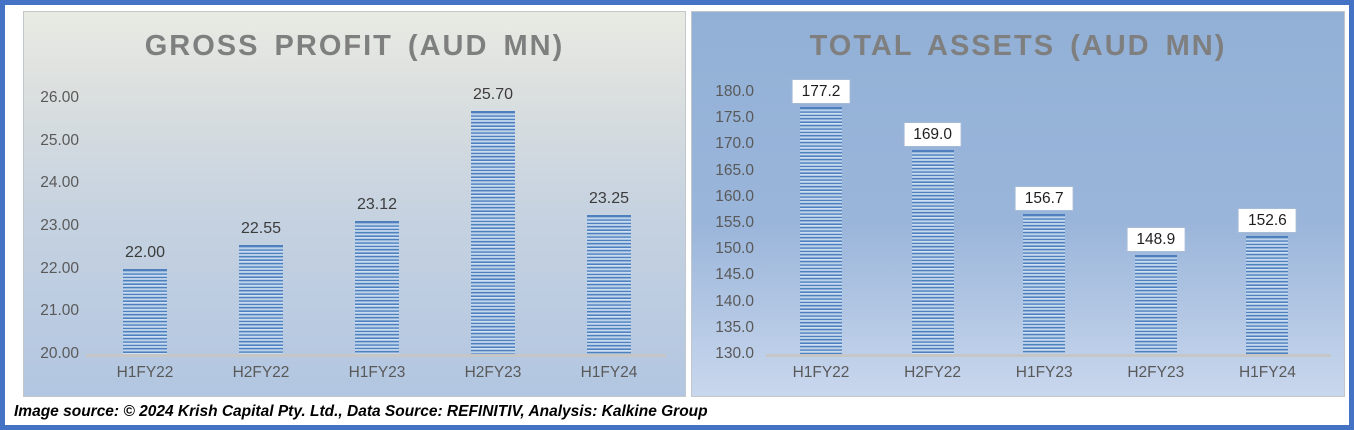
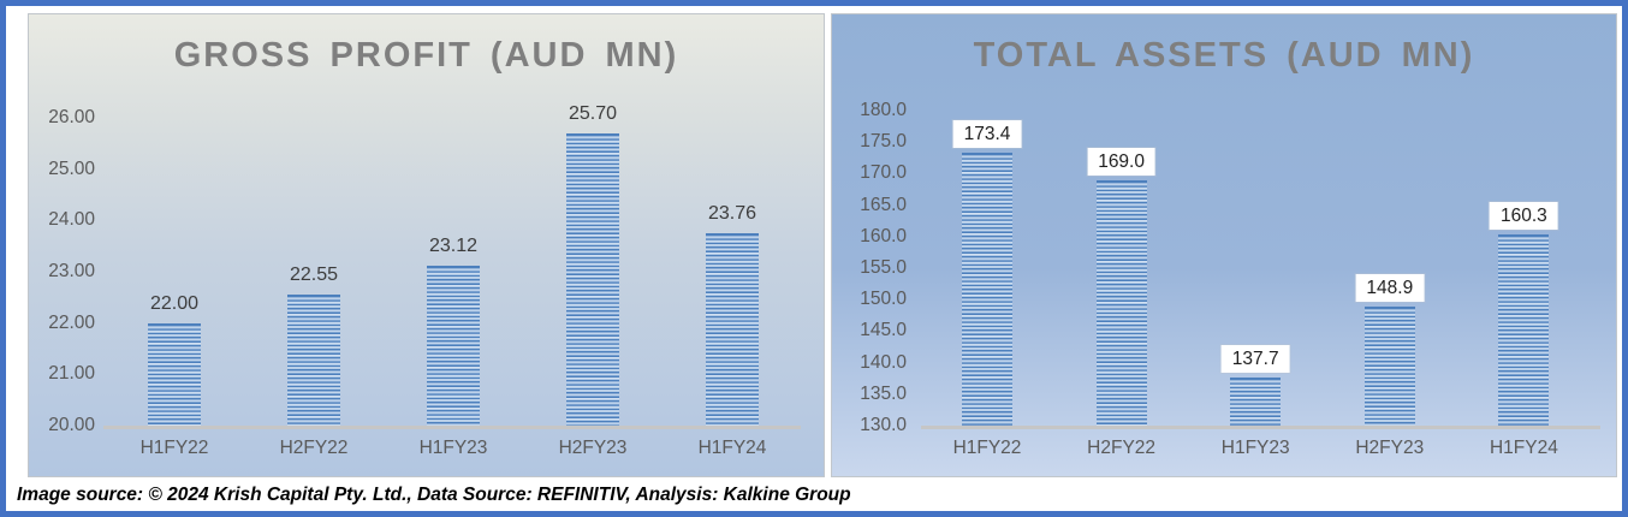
GROSS PROFIT (AUD MN)/H1FY24: 23.25 -> 23.76
TOTAL ASSETS (AUD MN)/H1FY22: 177.2 -> 173.4
TOTAL ASSETS (AUD MN)/H1FY23: 156.7 -> 137.7
TOTAL ASSETS (AUD MN)/H1FY24: 152.6 -> 160.3
